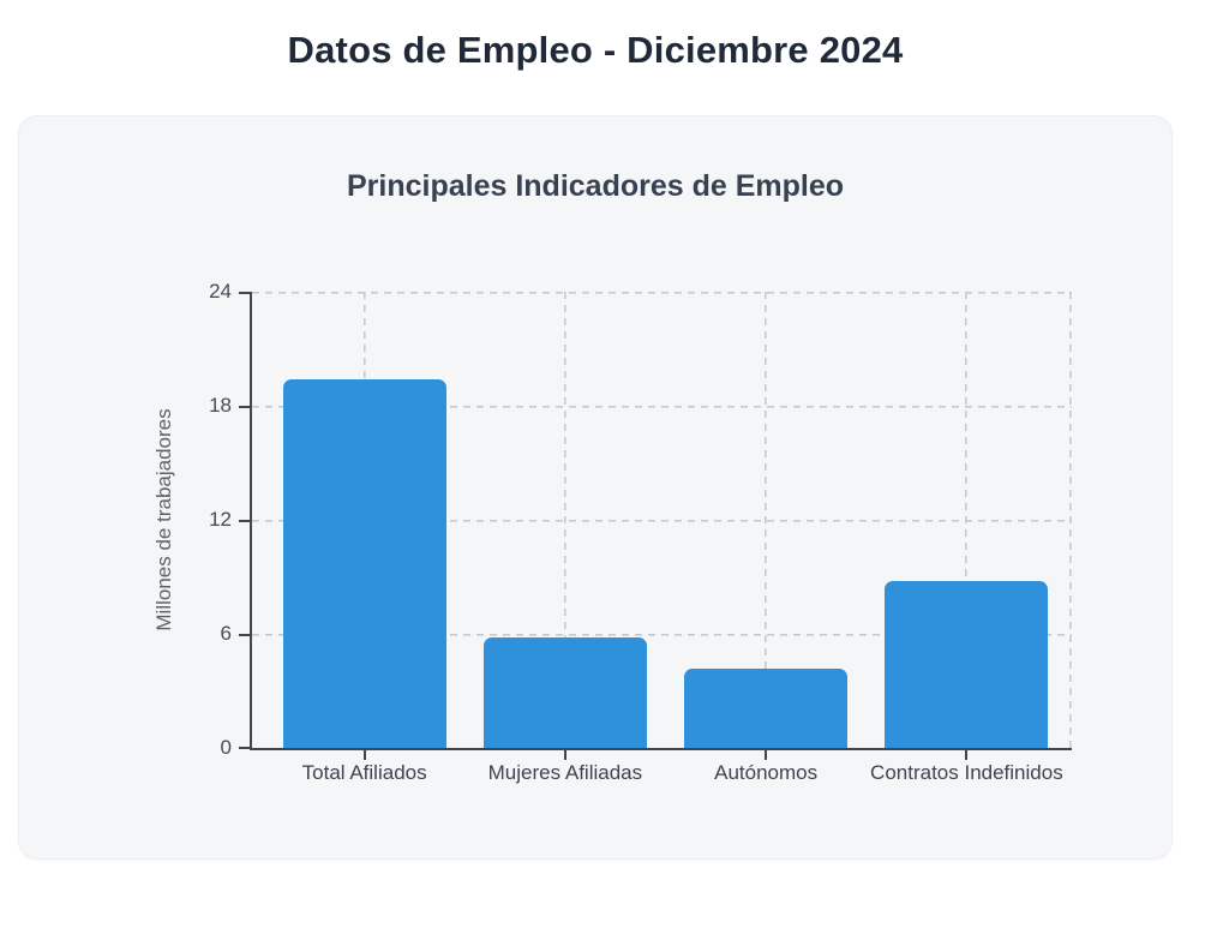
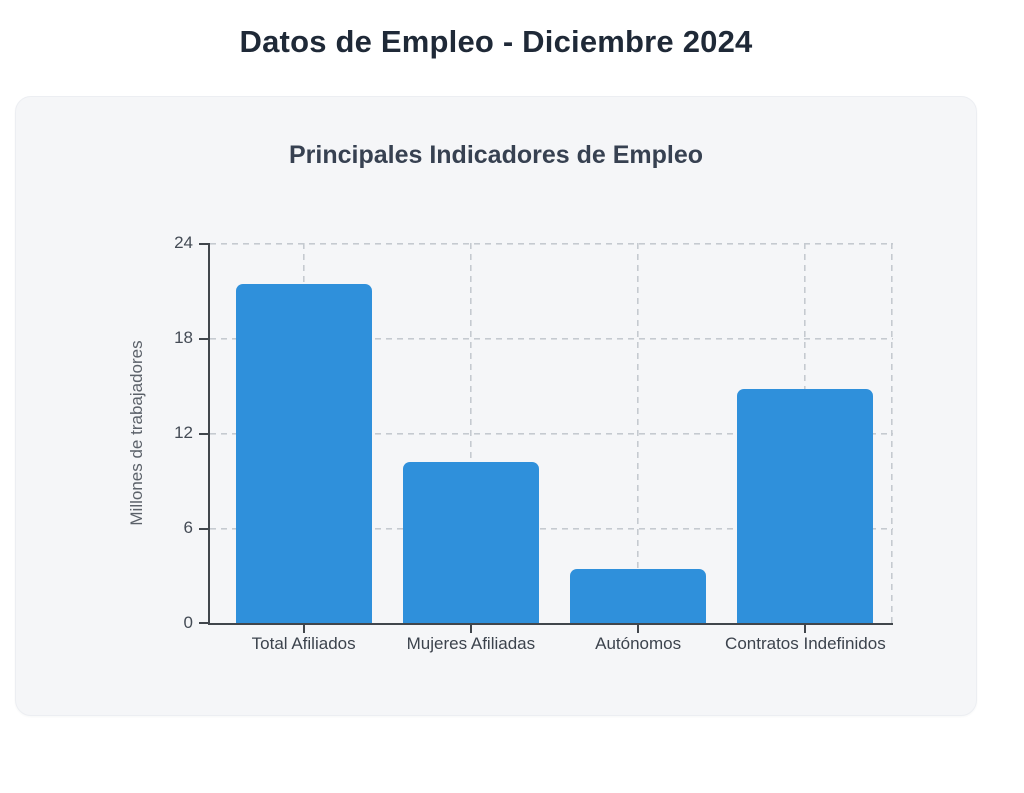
Total Afiliados: 19.4 -> 21.4
Mujeres Afiliadas: 5.8 -> 10.2
Autónomos: 4.2 -> 3.4
Contratos Indefinidos: 8.8 -> 14.8
